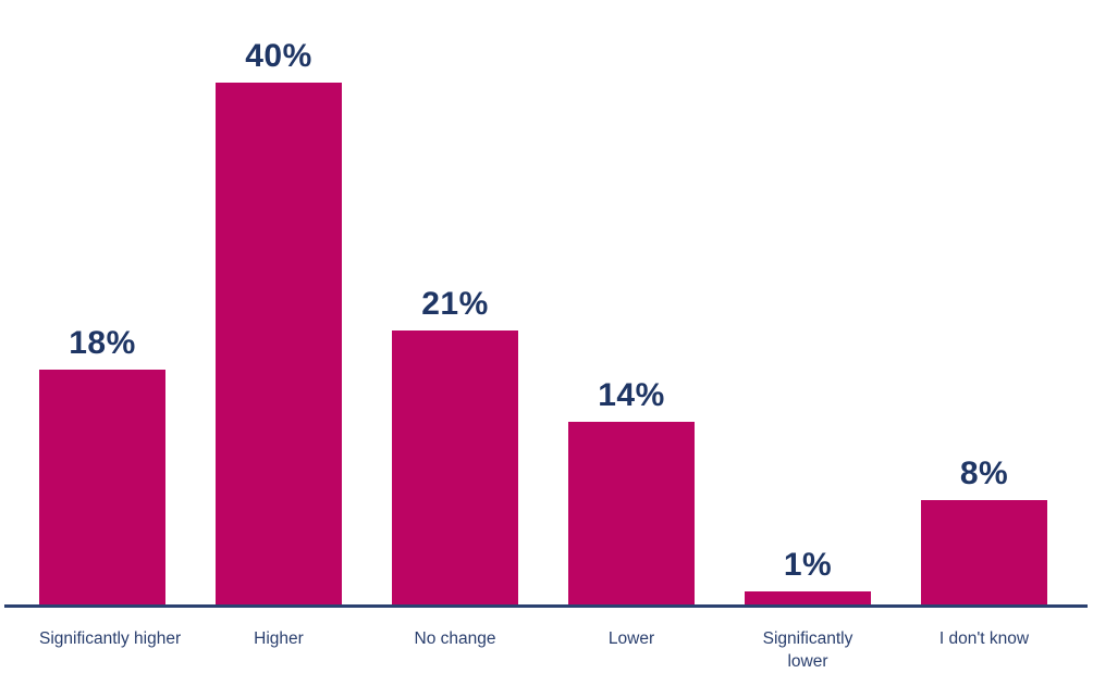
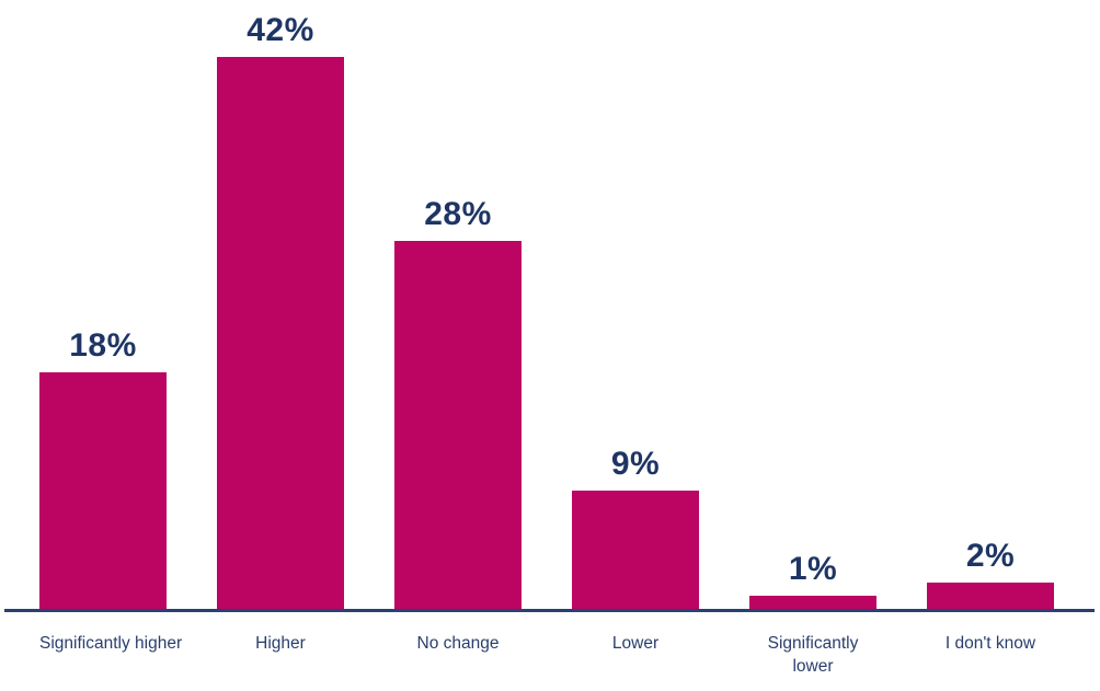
Higher: 40% -> 42%
No change: 21% -> 28%
Lower: 14% -> 9%
I don't know: 8% -> 2%
